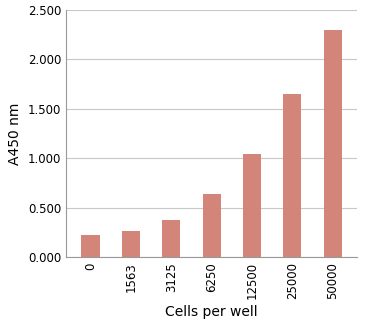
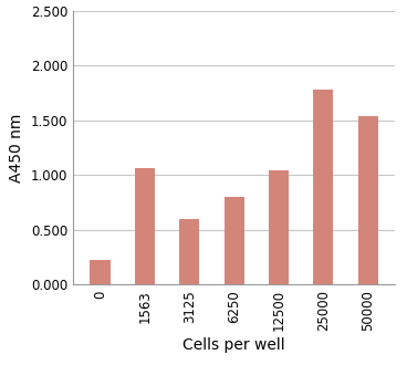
1563: 0.27 -> 1.06
3125: 0.38 -> 0.60
6250: 0.65 -> 0.80
25000: 1.66 -> 1.78
50000: 2.29 -> 1.54
